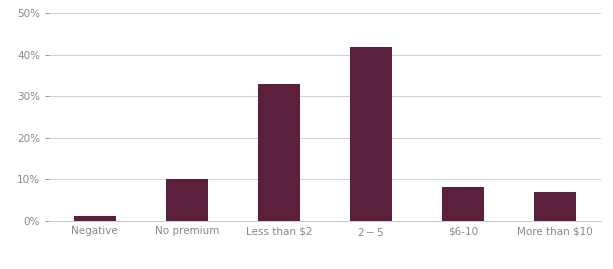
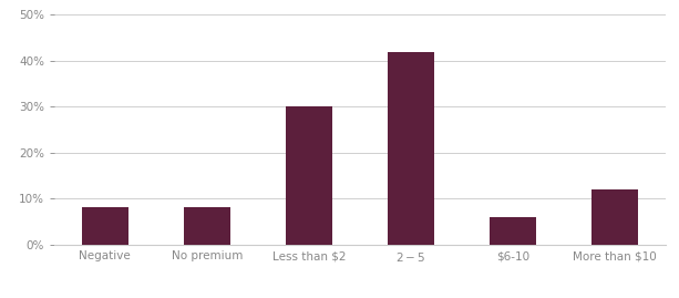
Negative: 1% -> 8%
No premium: 10% -> 8%
Less than $2: 33% -> 30%
$6-10: 8% -> 6%
More than $10: 7% -> 12%
